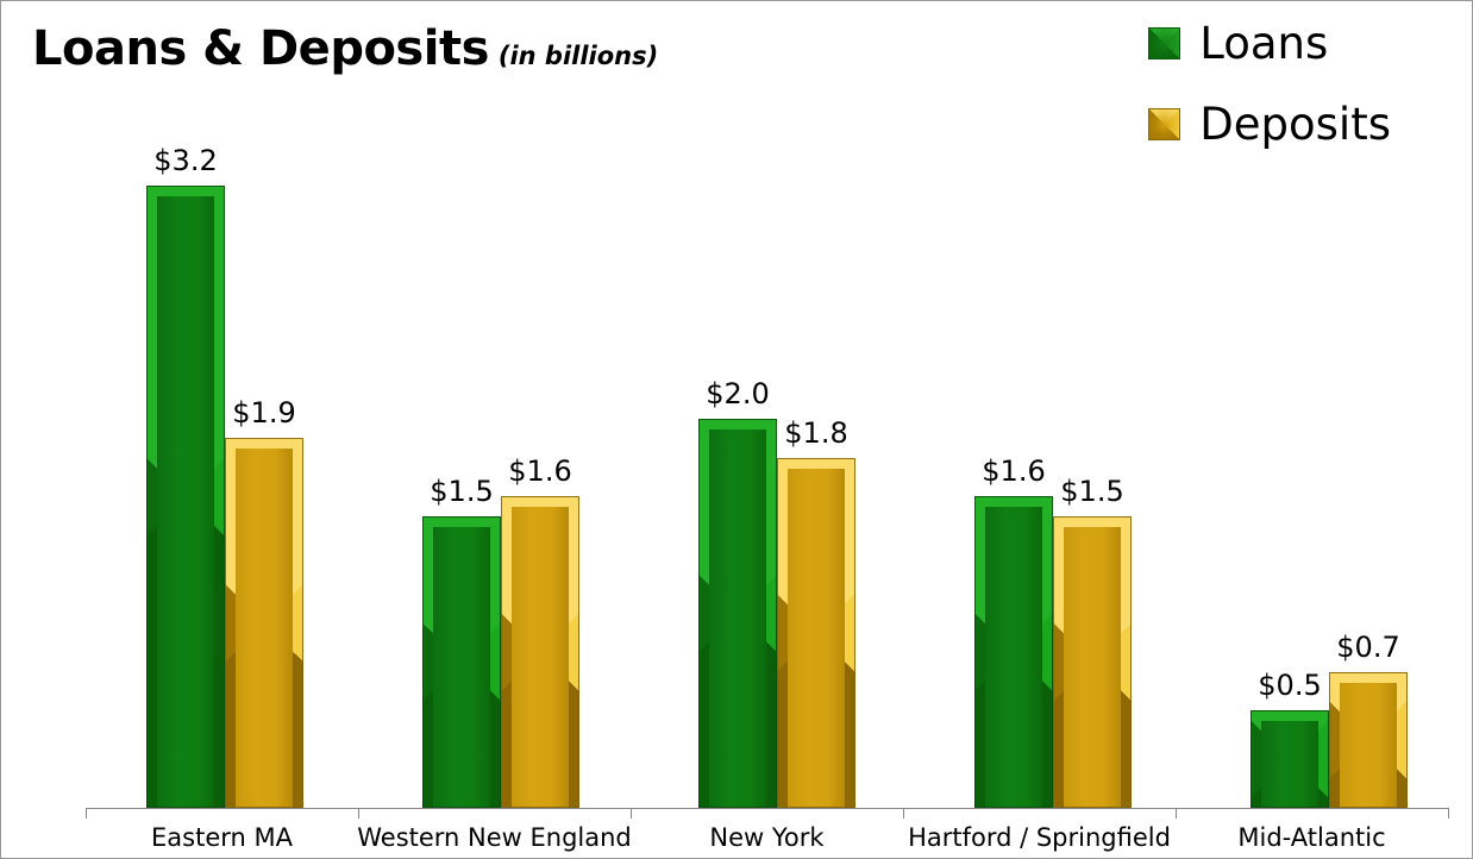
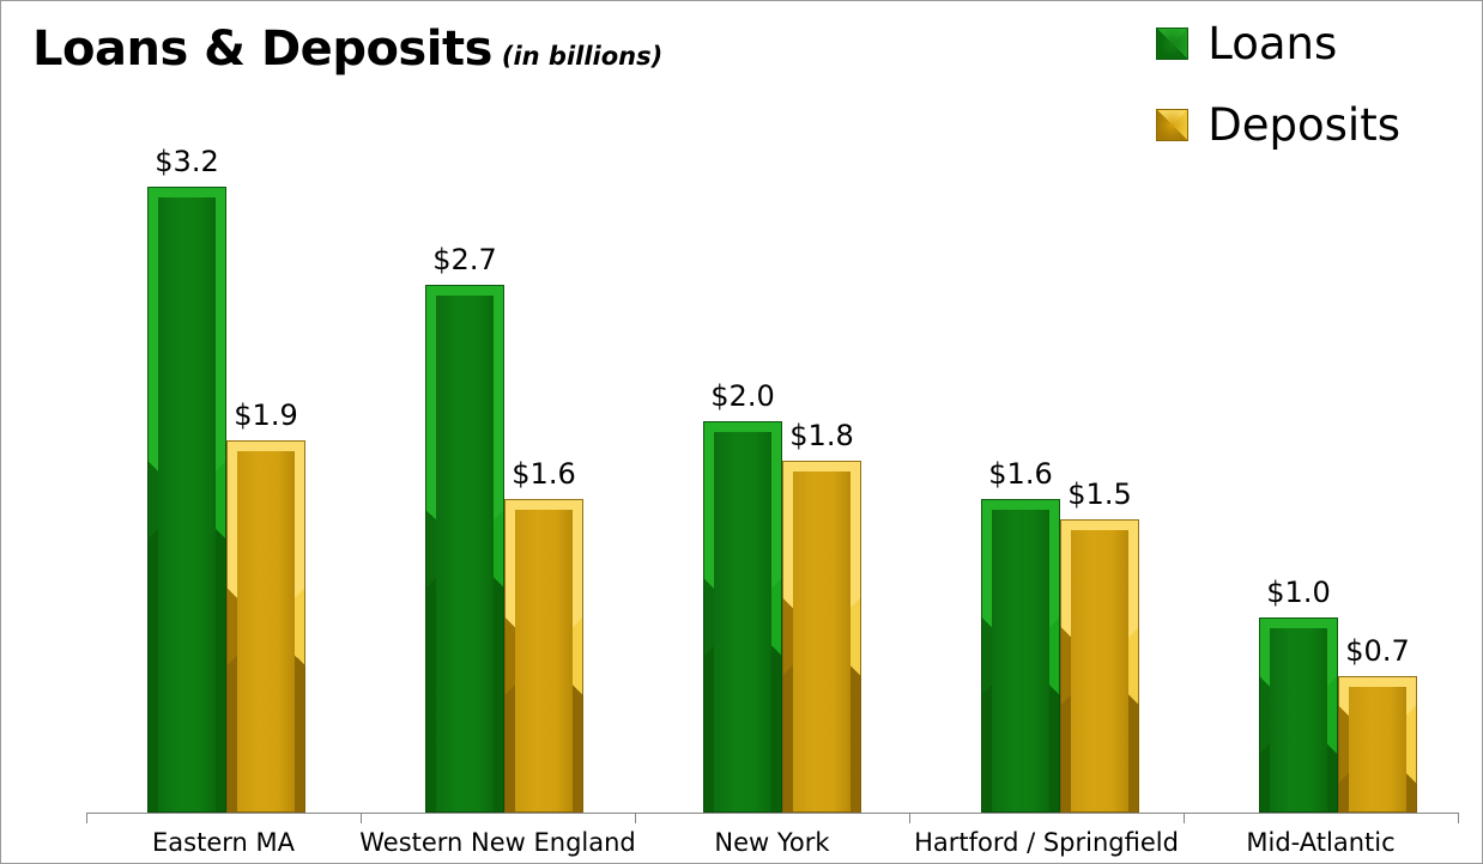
Loans/Western New England: $1.5 -> $2.7
Loans/Mid-Atlantic: $0.5 -> $1.0
